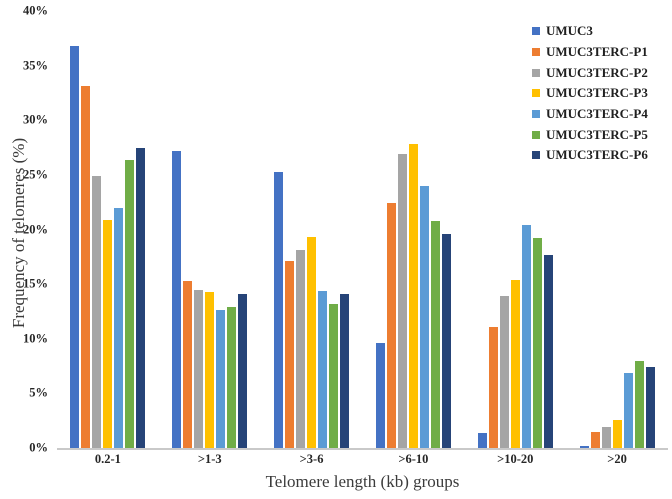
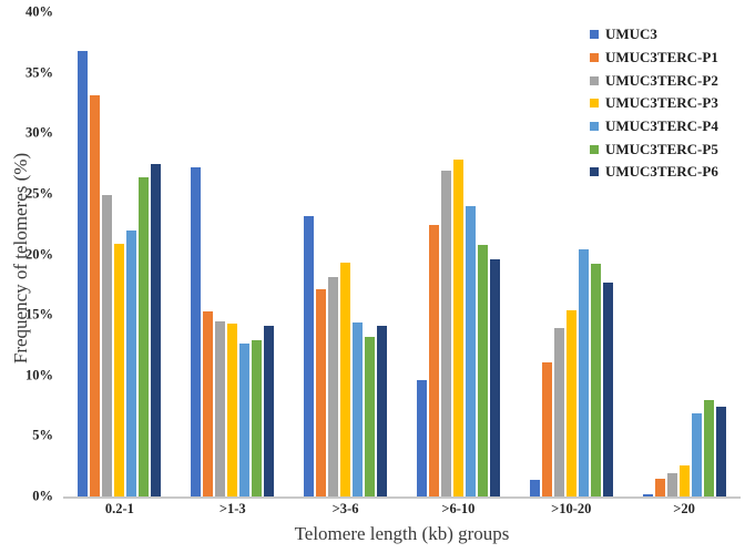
UMUC3/>3-6: 25.3% -> 23.2%
